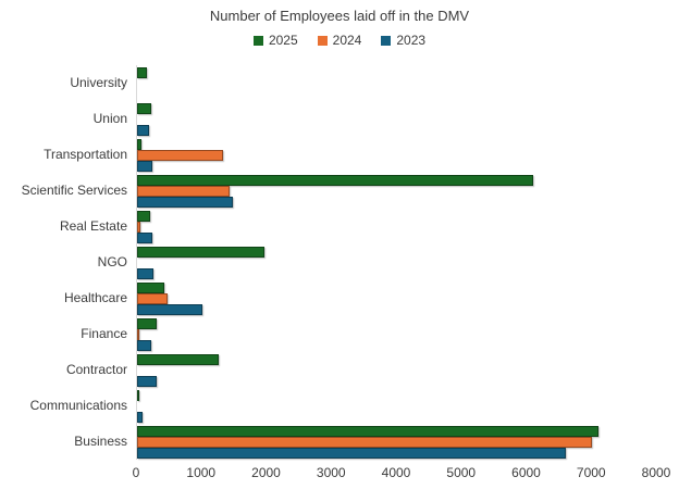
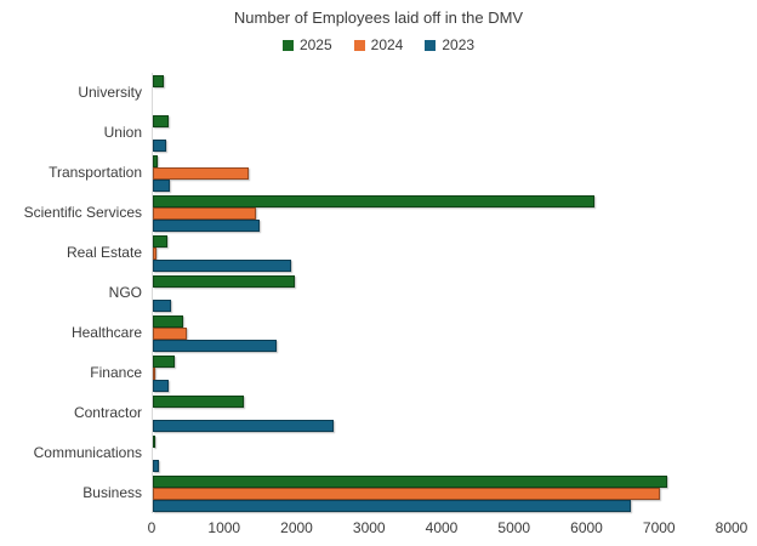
2023/Real Estate: 200 -> 1900
2023/Healthcare: 1000 -> 1700
2023/Contractor: 300 -> 2500
